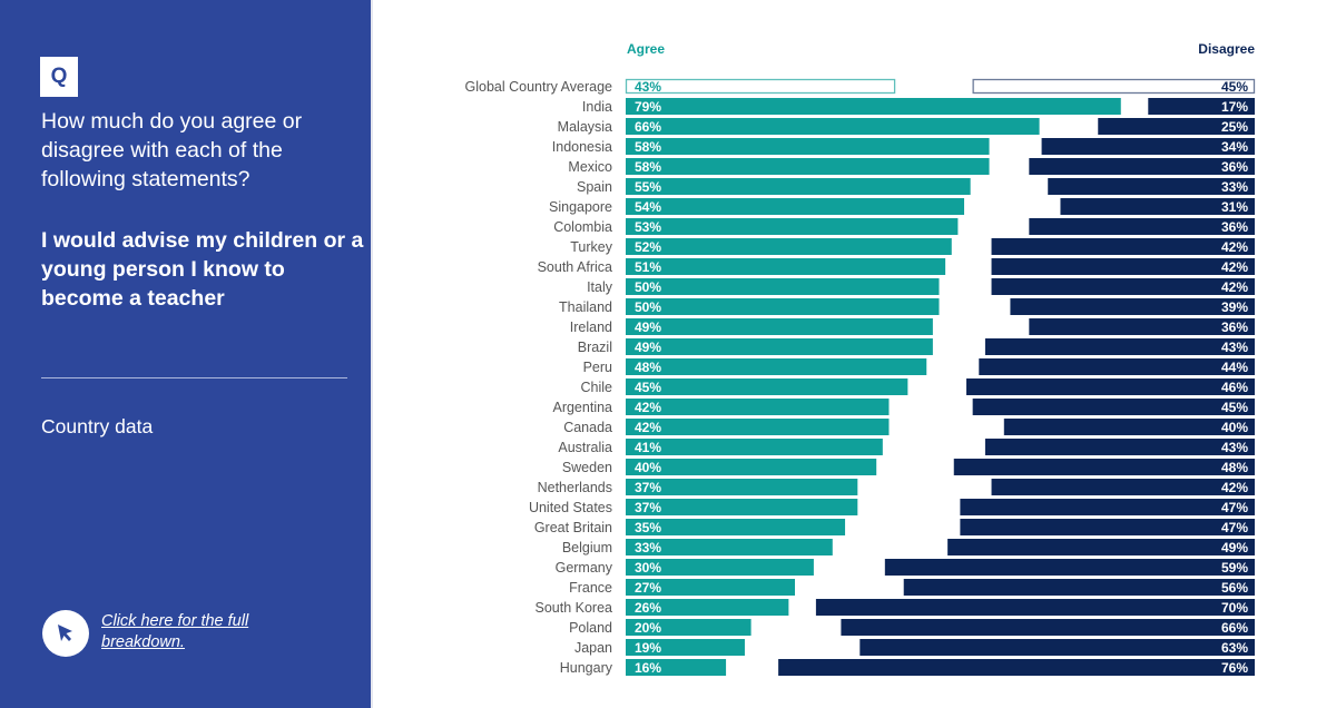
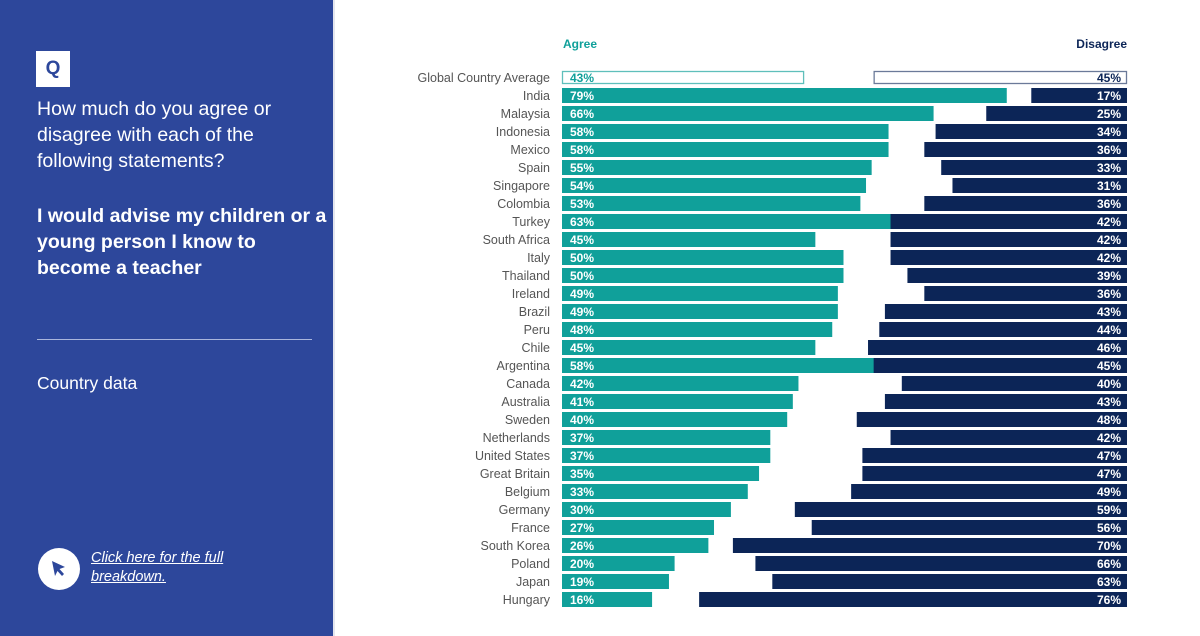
Agree/Turkey: 52% -> 63%
Agree/South Africa: 51% -> 45%
Agree/Argentina: 42% -> 58%
